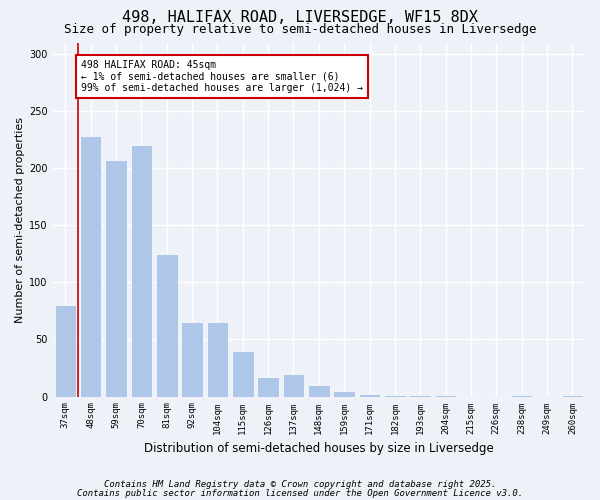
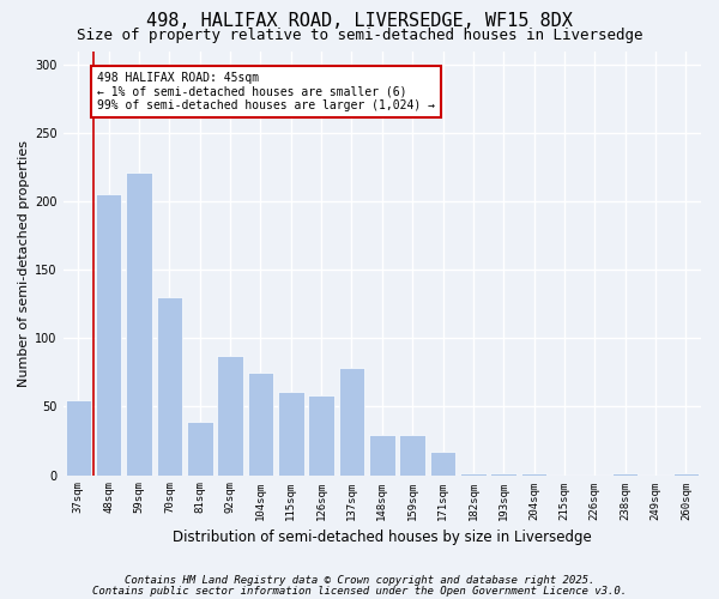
37sqm: 80 -> 55
48sqm: 228 -> 205
59sqm: 207 -> 221
70sqm: 220 -> 130
81sqm: 125 -> 39
92sqm: 65 -> 87
104sqm: 65 -> 75
115sqm: 40 -> 61
126sqm: 17 -> 58
137sqm: 20 -> 78
148sqm: 10 -> 29
159sqm: 5 -> 29
171sqm: 2 -> 17
